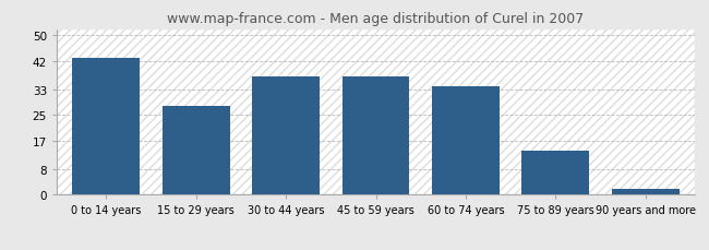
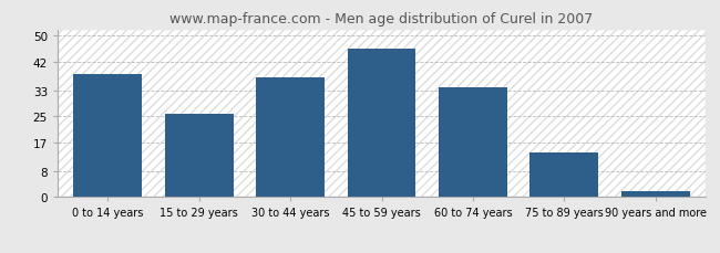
0 to 14 years: 43 -> 38
15 to 29 years: 28 -> 26
45 to 59 years: 37 -> 46
